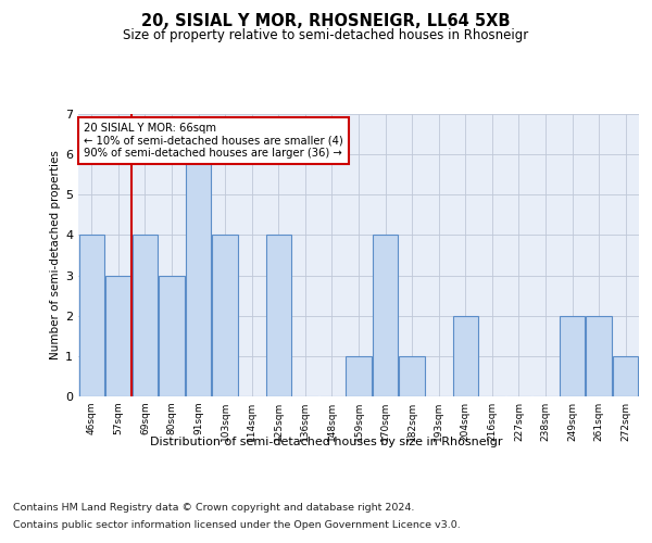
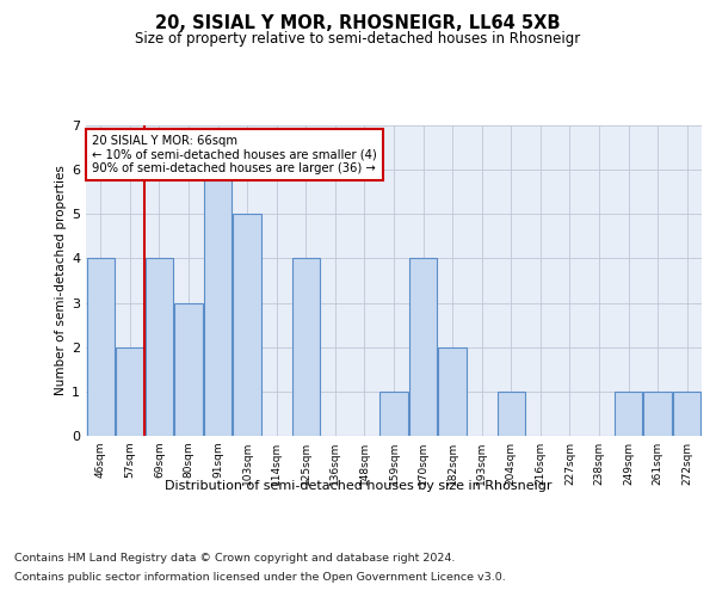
57sqm: 3 -> 2
103sqm: 4 -> 5
182sqm: 1 -> 2
204sqm: 2 -> 1
249sqm: 2 -> 1
261sqm: 2 -> 1
